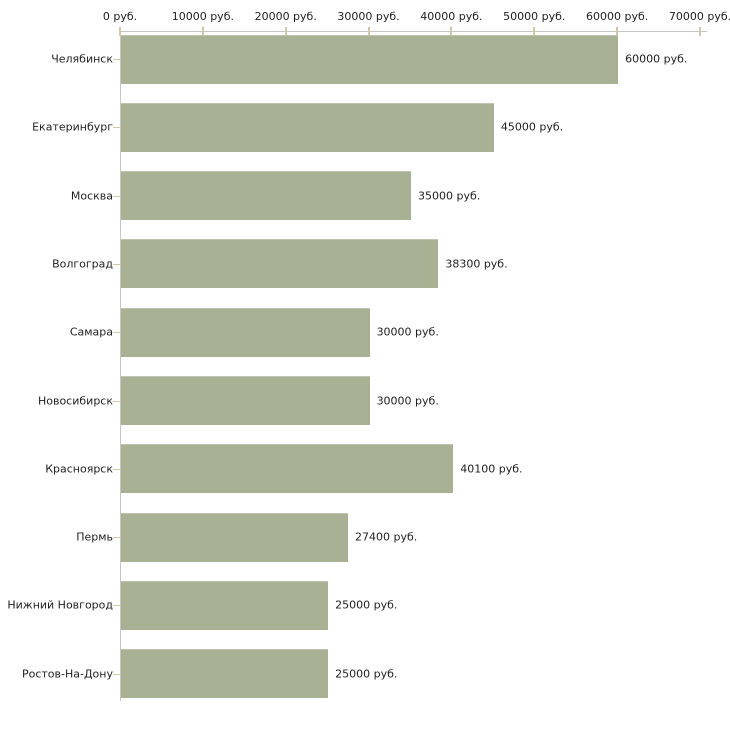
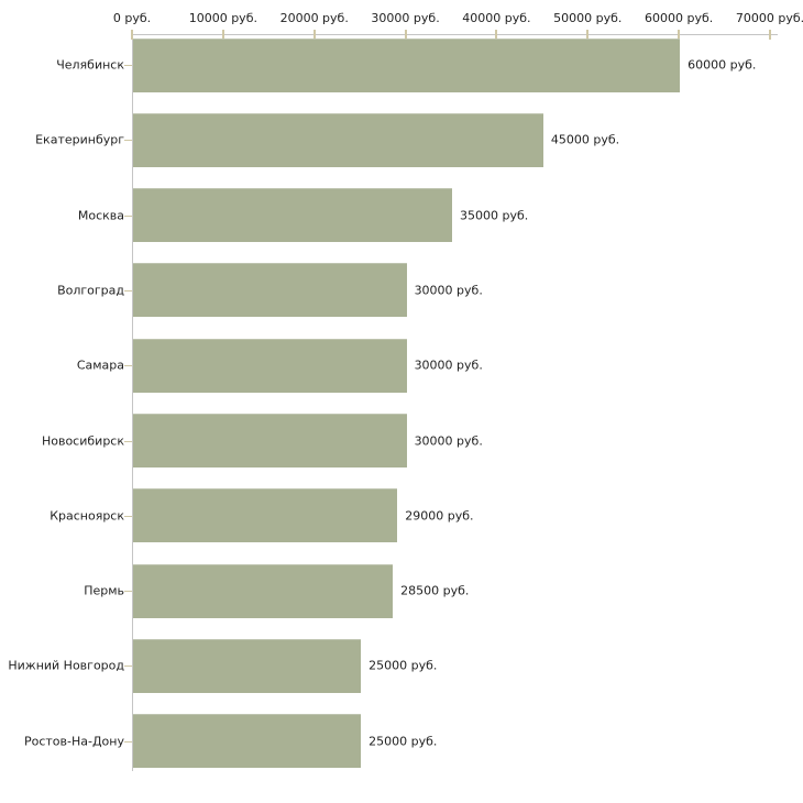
Волгоград: 38300 -> 30000
Красноярск: 40100 -> 29000
Пермь: 27400 -> 28500
